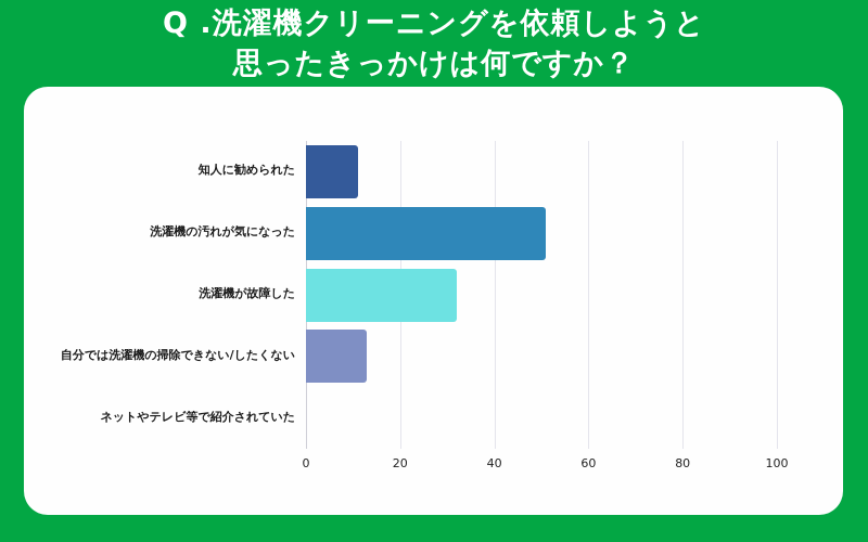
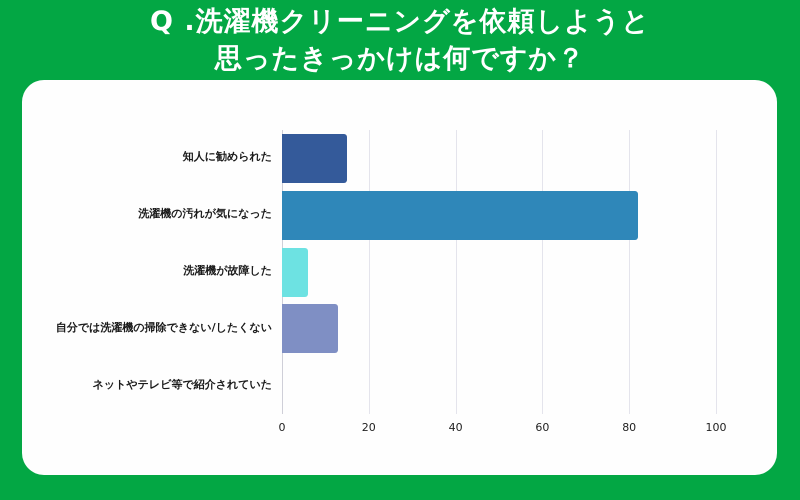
知人に勧められた: 11 -> 15
洗濯機の汚れが気になった: 51 -> 82
洗濯機が故障した: 32 -> 6
